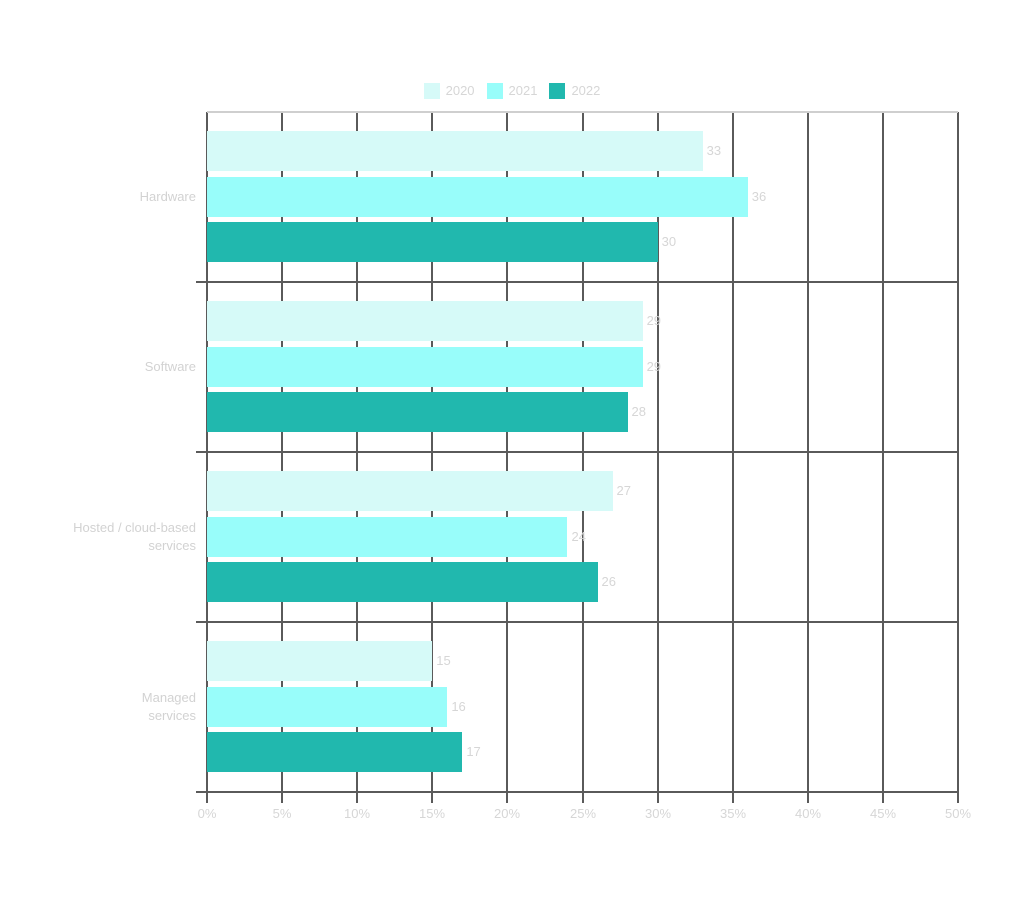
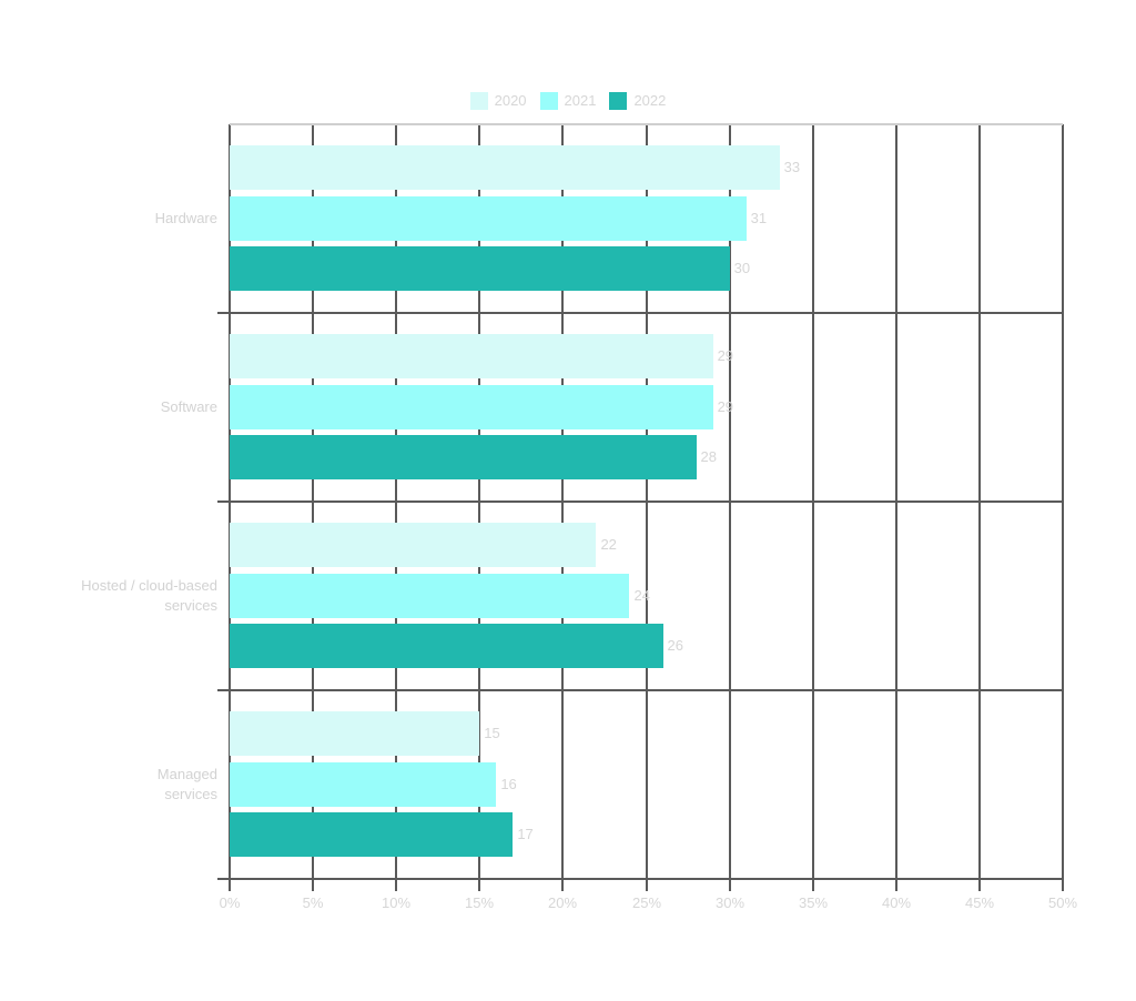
2021/Hardware: 36 -> 31
2020/Hosted / cloud-based services: 27 -> 22
